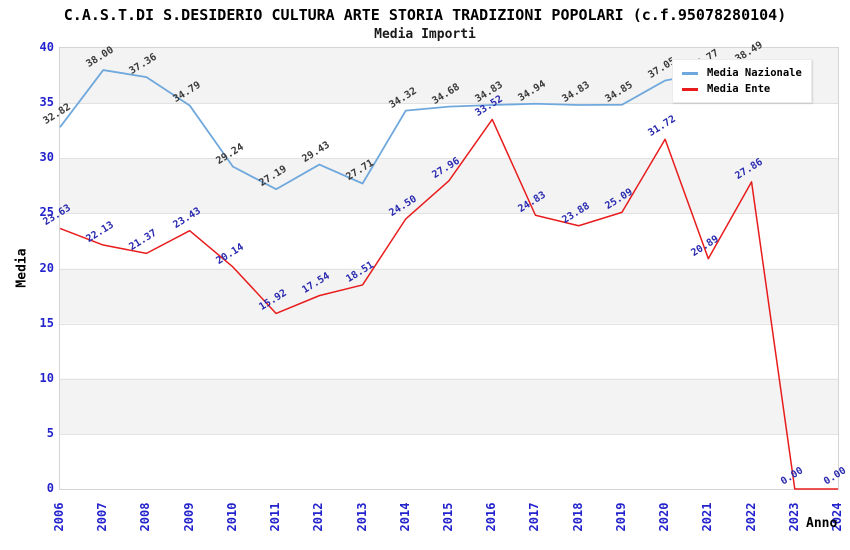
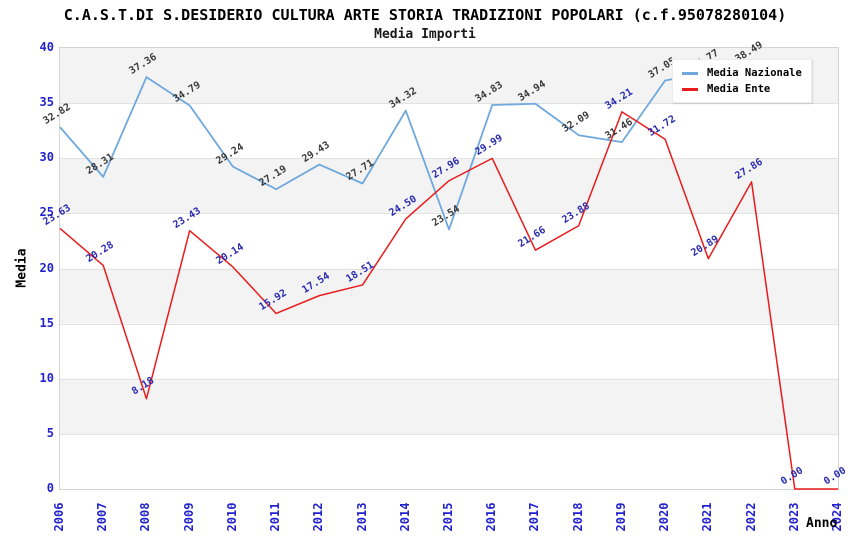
Media Nazionale/2007: 38.00 -> 28.31
Media Ente/2007: 22.13 -> 20.28
Media Ente/2008: 21.37 -> 8.18
Media Nazionale/2015: 34.68 -> 23.54
Media Ente/2016: 33.52 -> 29.99
Media Ente/2017: 24.83 -> 21.66
Media Nazionale/2018: 34.83 -> 32.09
Media Nazionale/2019: 34.85 -> 31.46
Media Ente/2019: 25.09 -> 34.21
